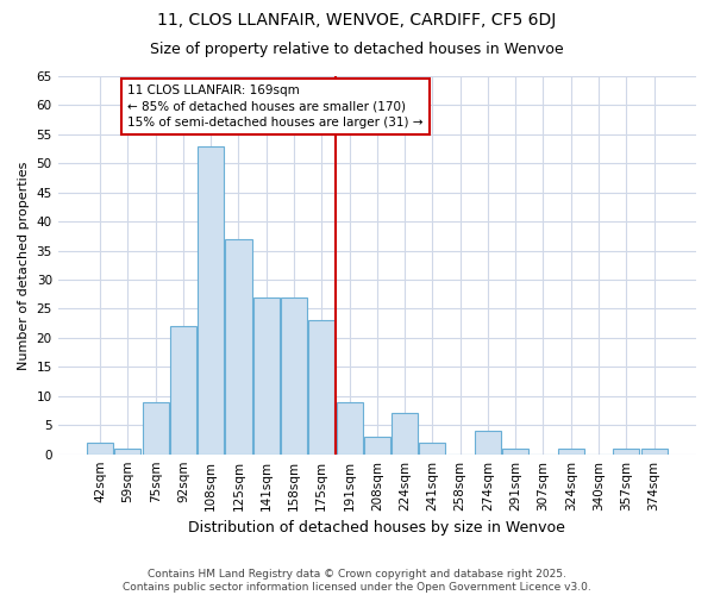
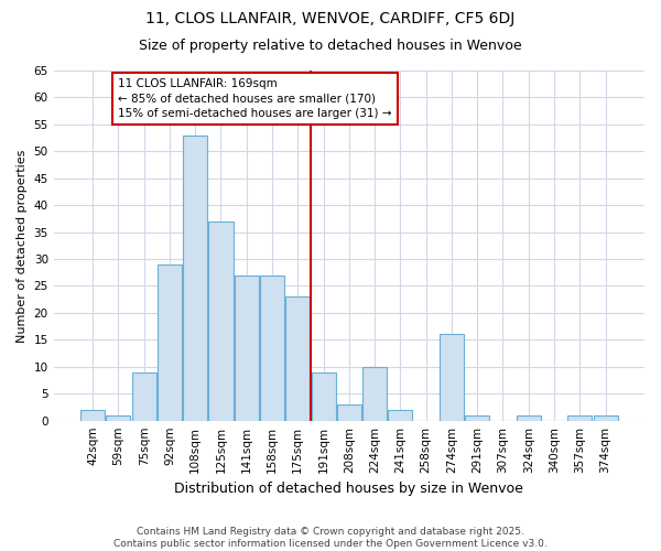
92sqm: 22 -> 29
224sqm: 7 -> 10
274sqm: 4 -> 16
